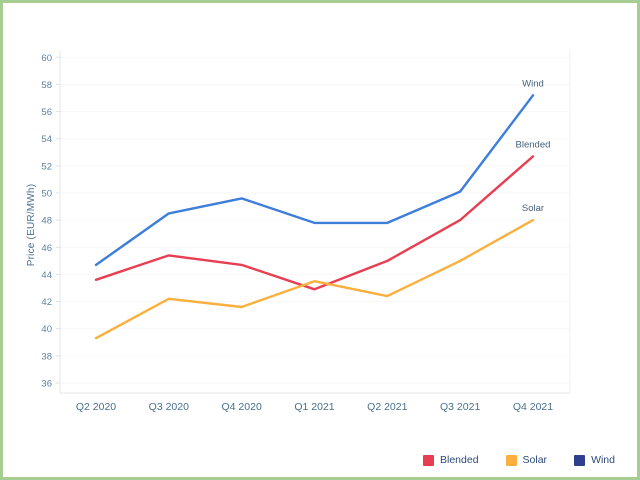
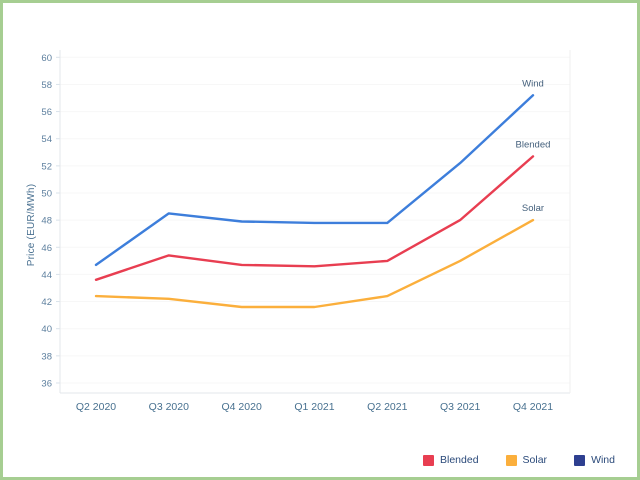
Solar/Q2 2020: 39.3 -> 42.4
Wind/Q4 2020: 49.6 -> 47.9
Blended/Q1 2021: 42.9 -> 44.6
Solar/Q1 2021: 43.5 -> 41.6
Wind/Q3 2021: 50.1 -> 52.2
